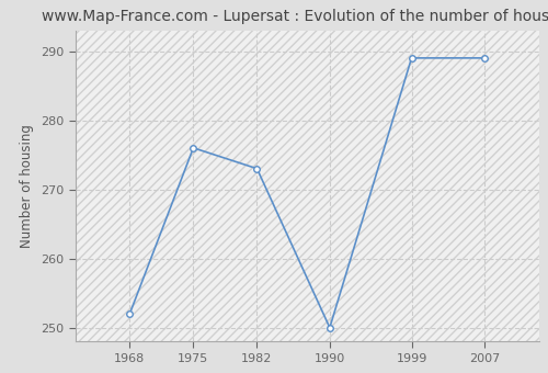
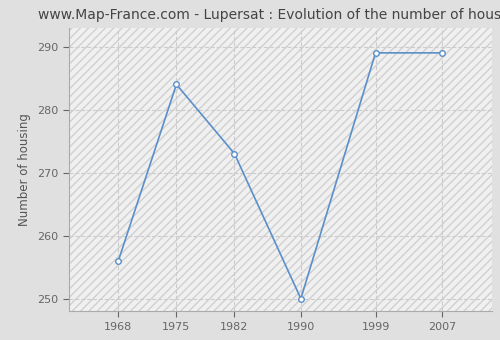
1968: 252 -> 256
1975: 276 -> 284
